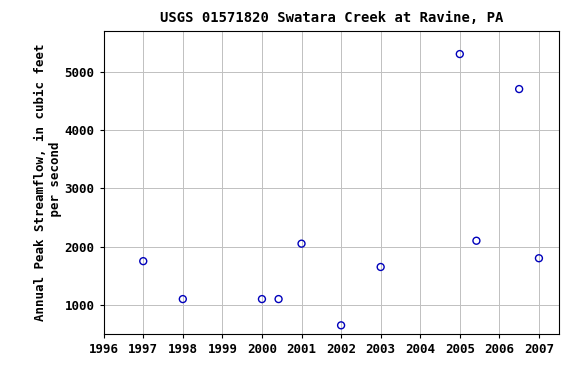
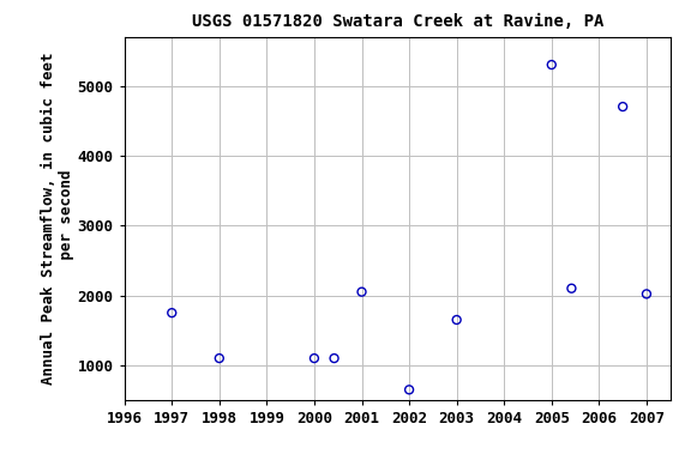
2007: 1800 -> 2020
